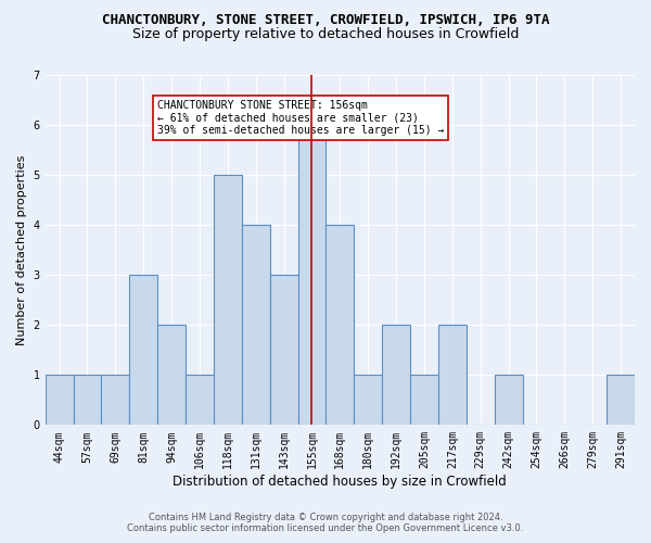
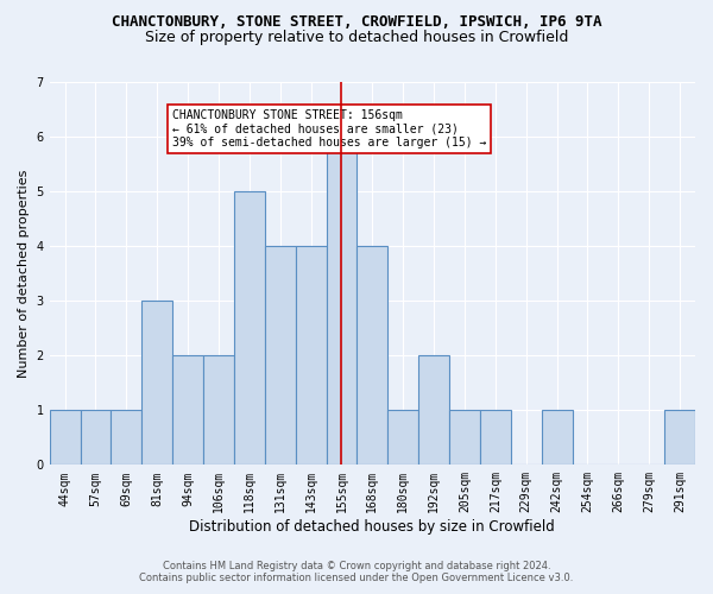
106sqm: 1 -> 2
143sqm: 3 -> 4
217sqm: 2 -> 1
